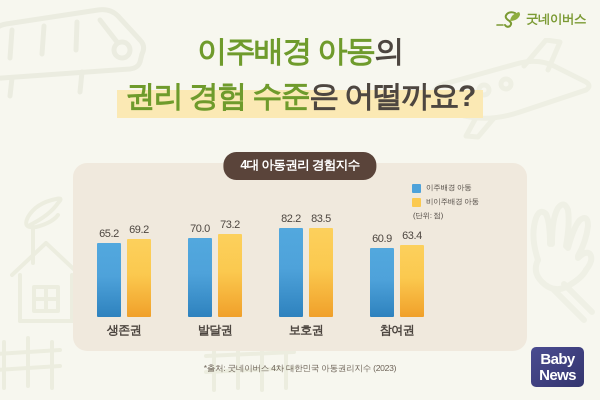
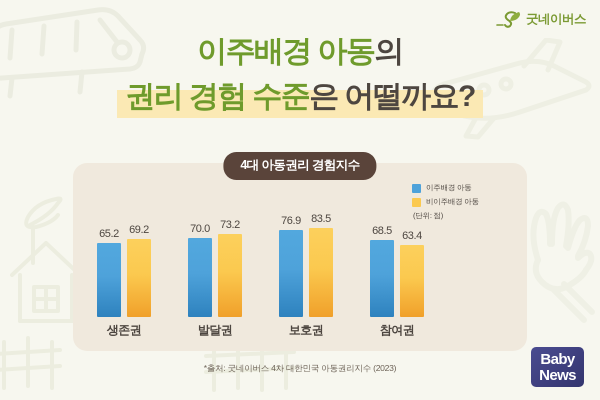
이주배경 아동/보호권: 82.2 -> 76.9
이주배경 아동/참여권: 60.9 -> 68.5
